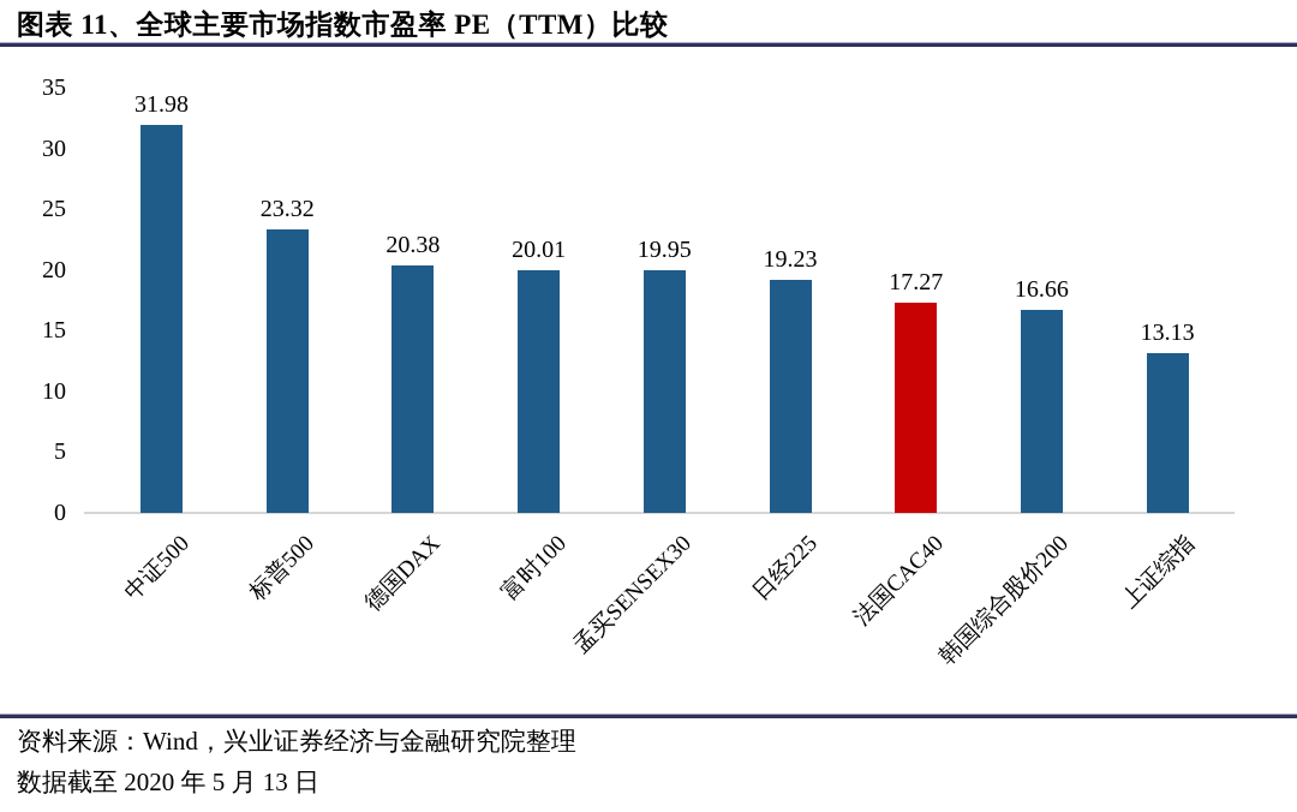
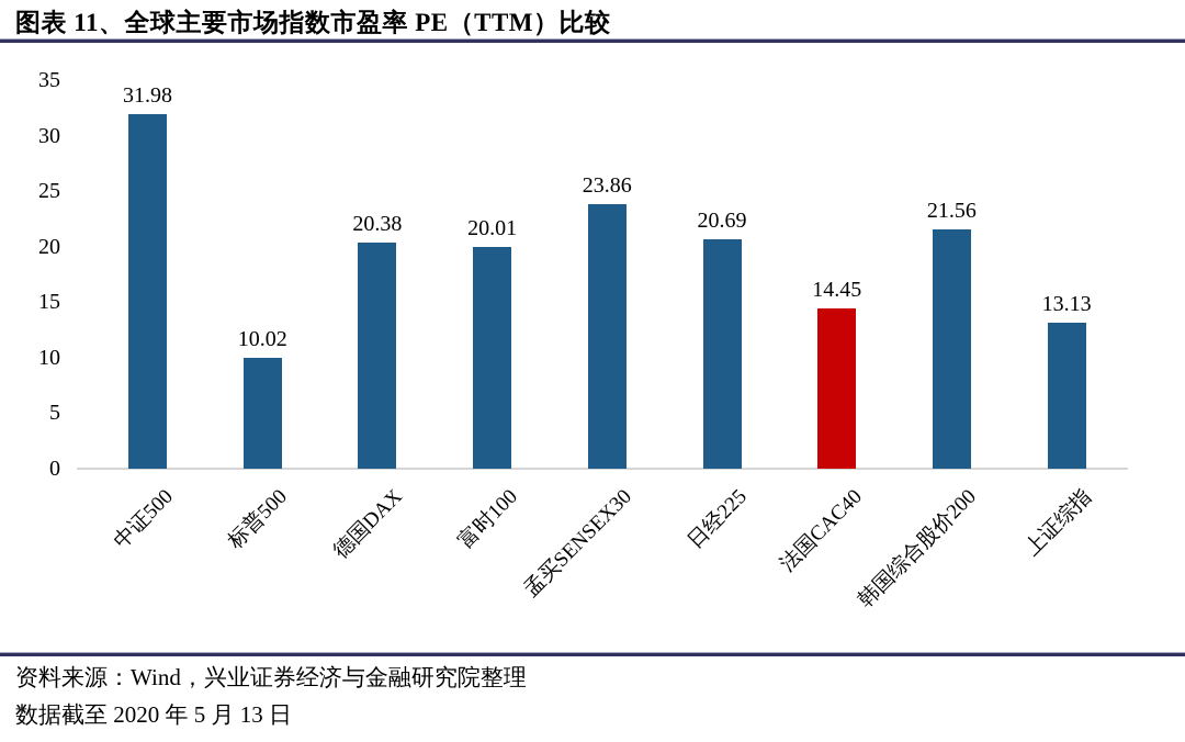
标普500: 23.32 -> 10.02
孟买SENSEX30: 19.95 -> 23.86
日经225: 19.23 -> 20.69
法国CAC40: 17.27 -> 14.45
韩国综合股价200: 16.66 -> 21.56
